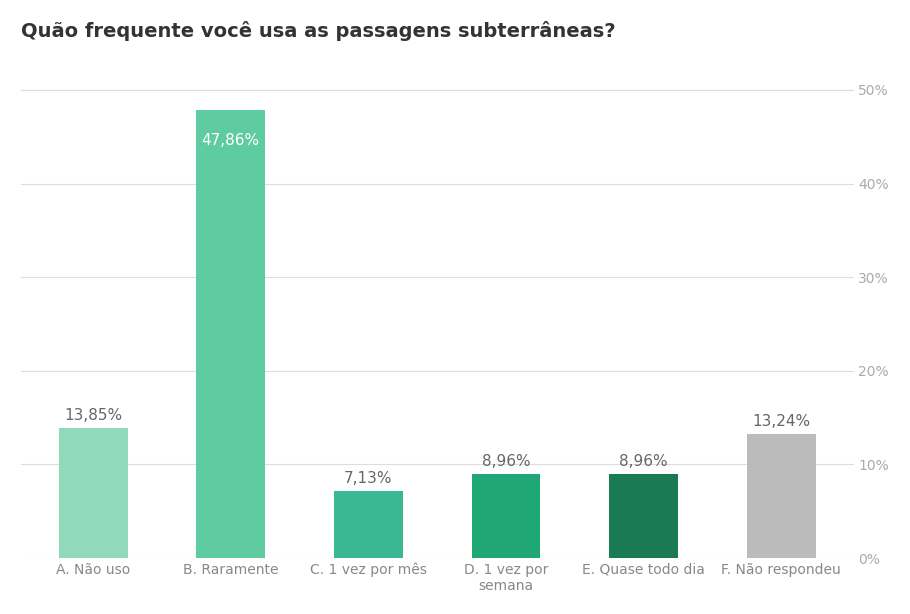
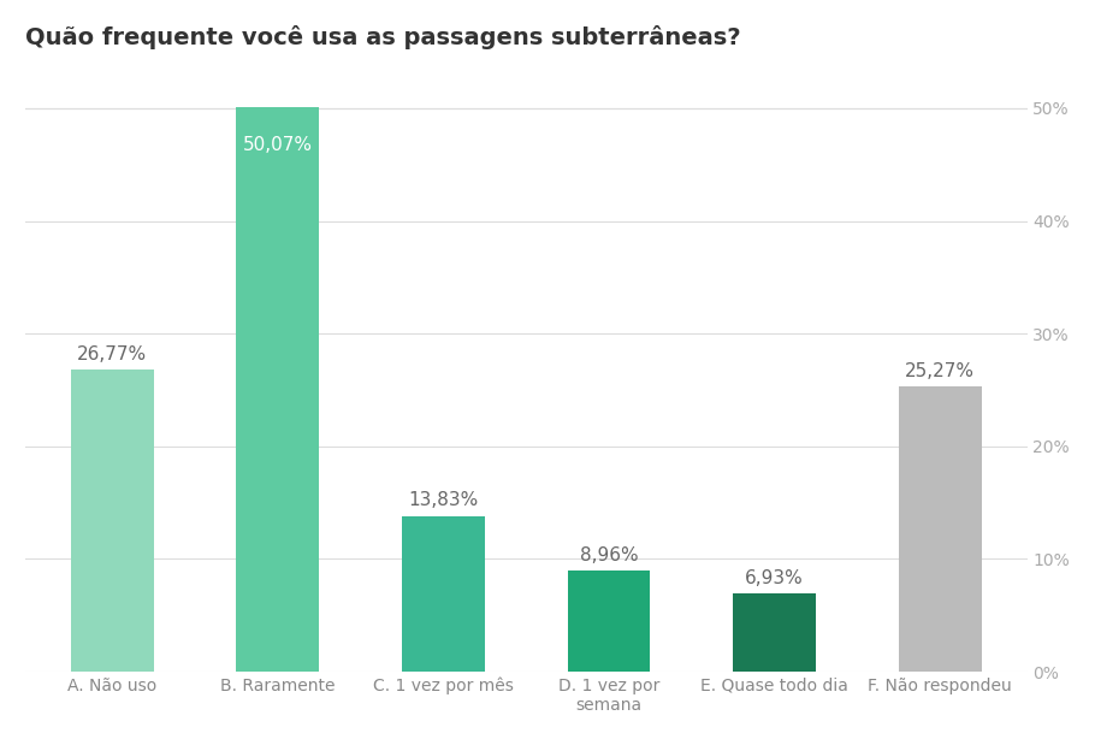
A. Não uso: 13,85% -> 26,77%
B. Raramente: 47,86% -> 50,07%
C. 1 vez por mês: 7,13% -> 13,83%
E. Quase todo dia: 8,96% -> 6,93%
F. Não respondeu: 13,24% -> 25,27%
